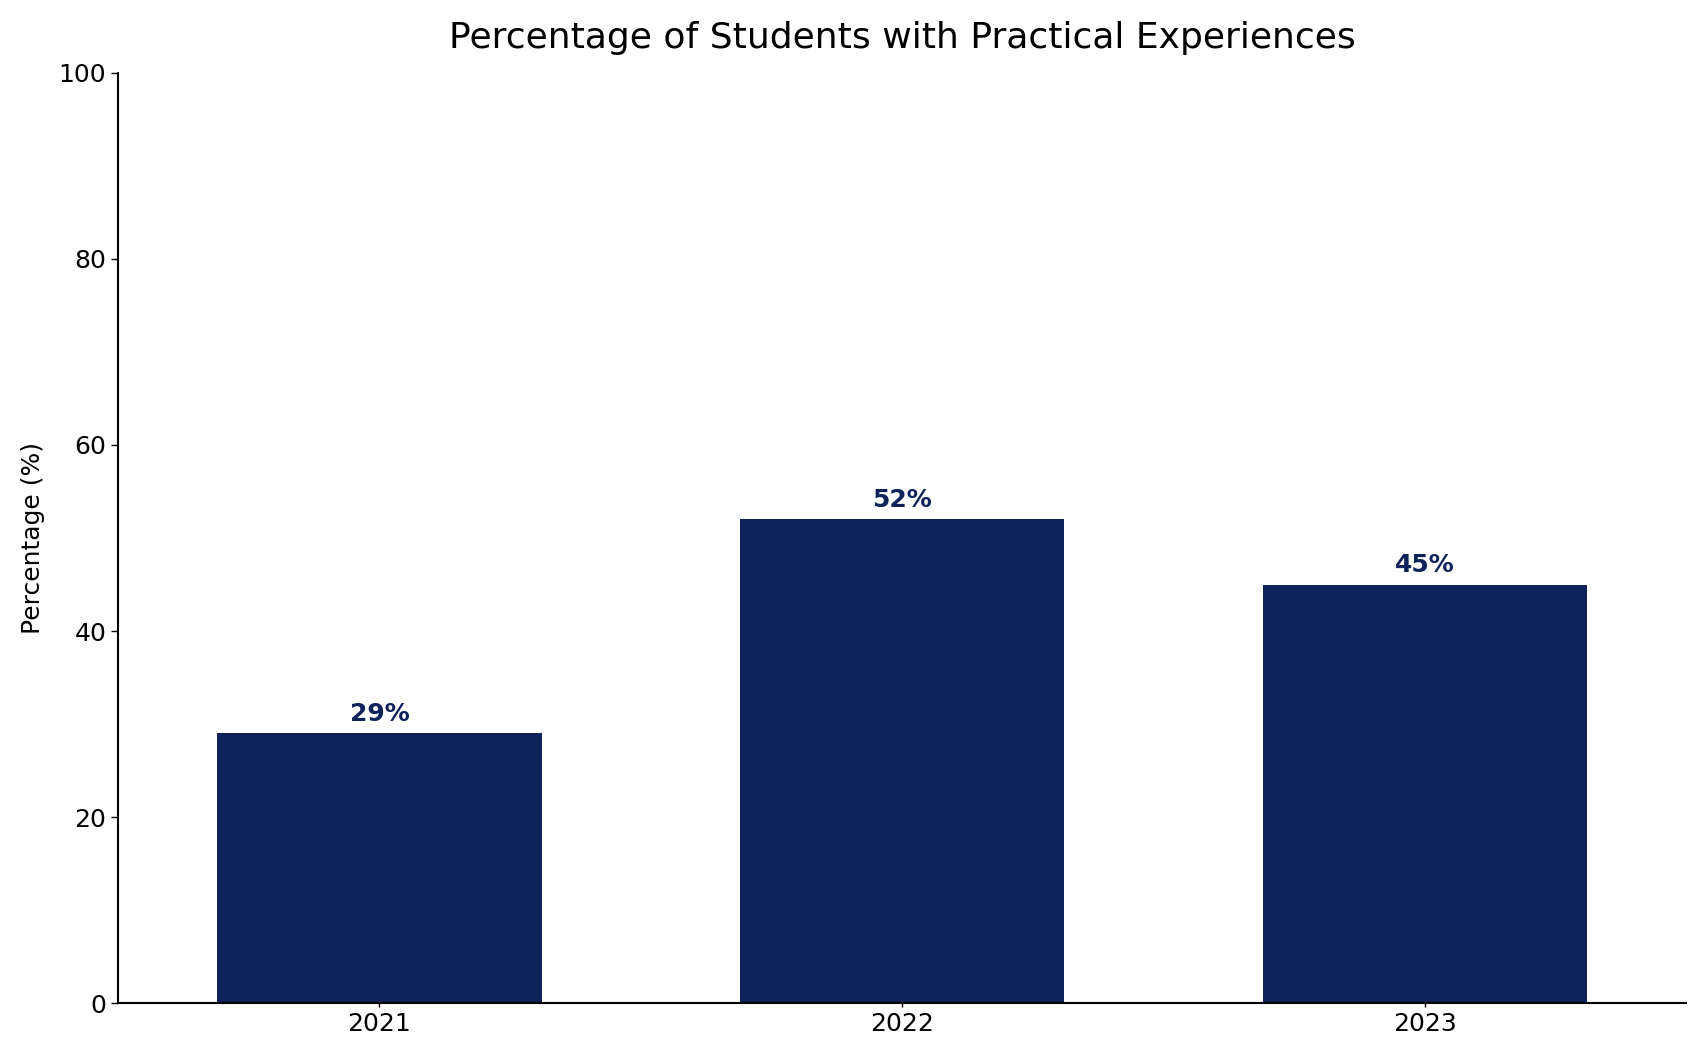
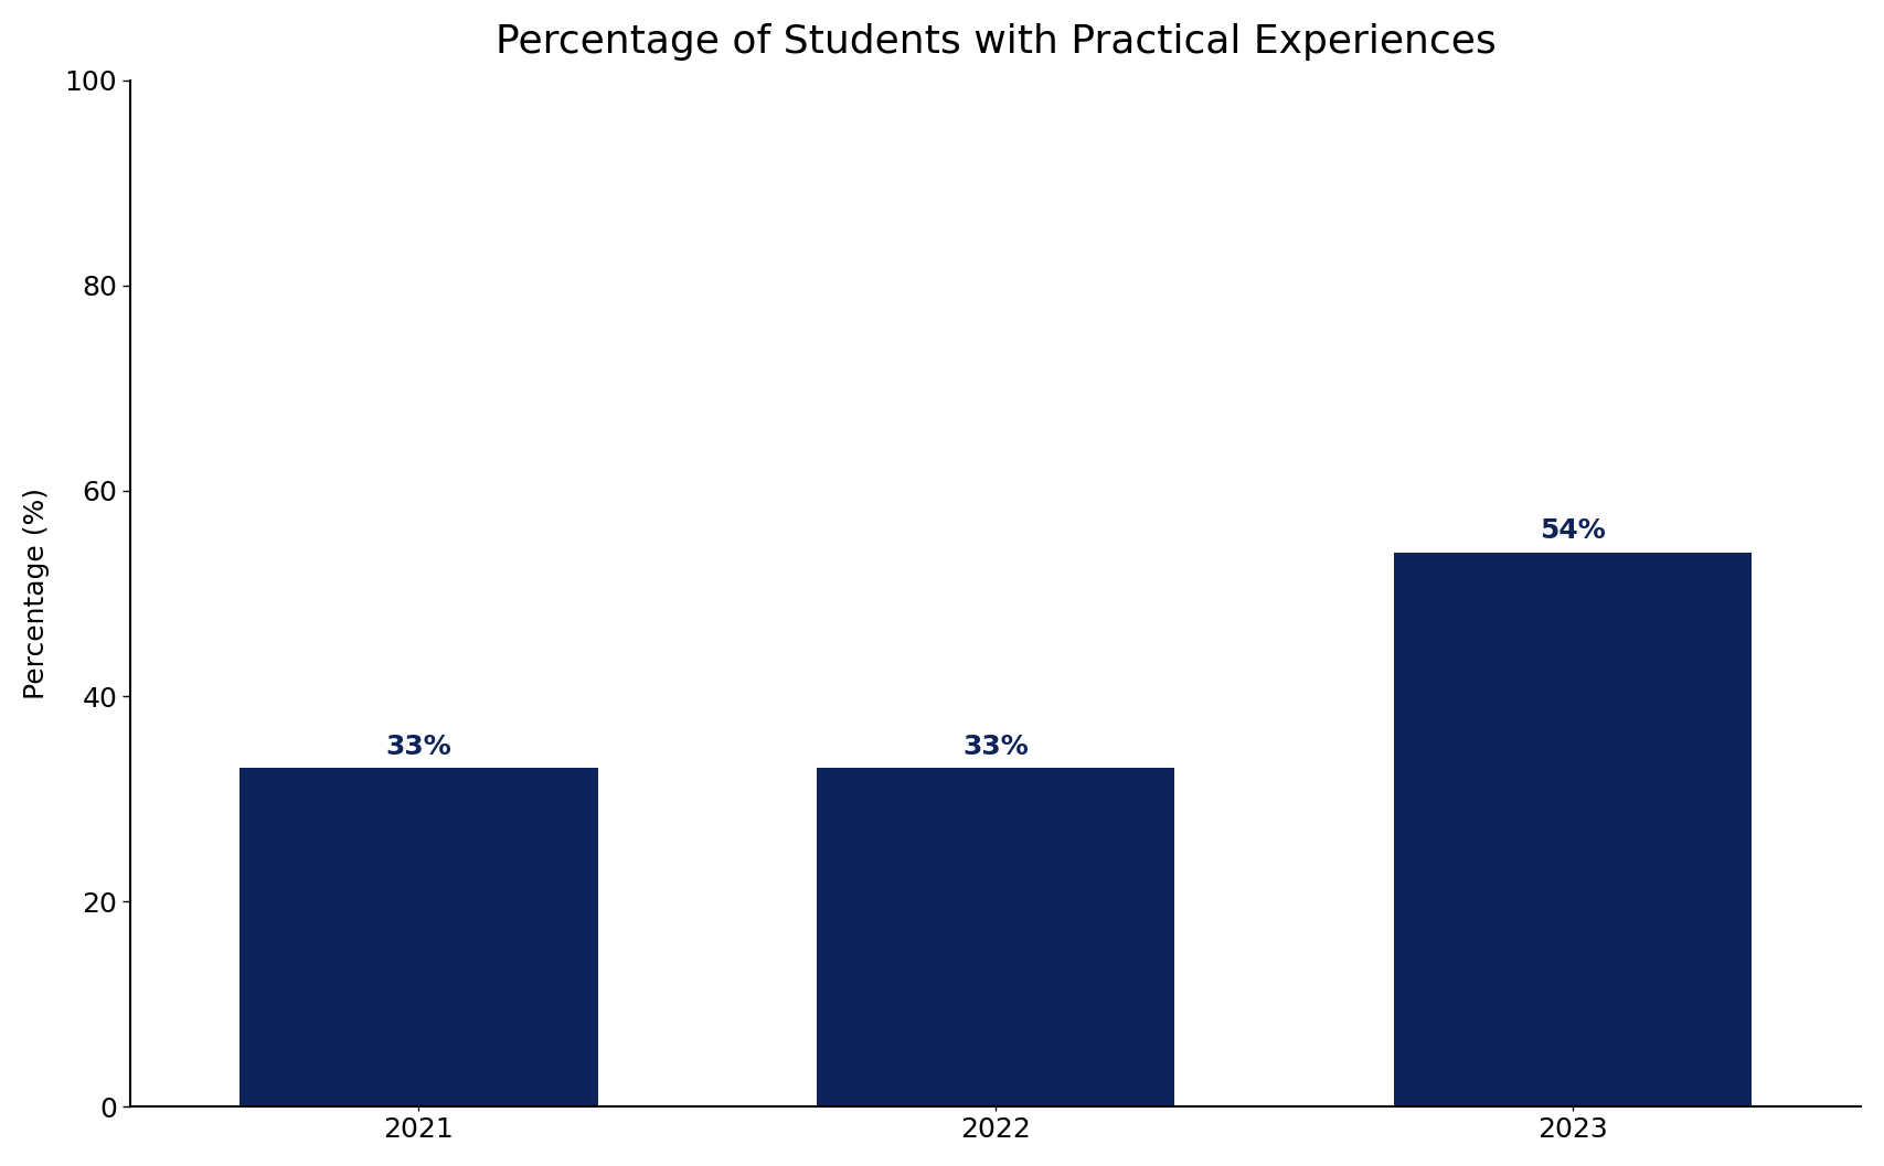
2021: 29% -> 33%
2022: 52% -> 33%
2023: 45% -> 54%
